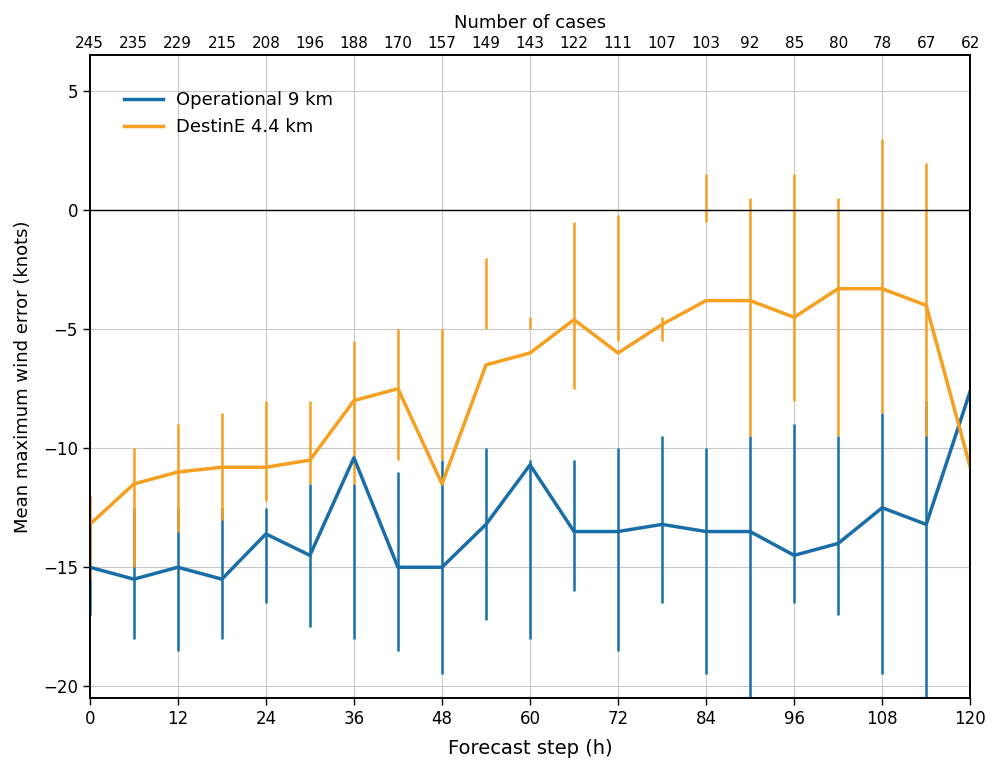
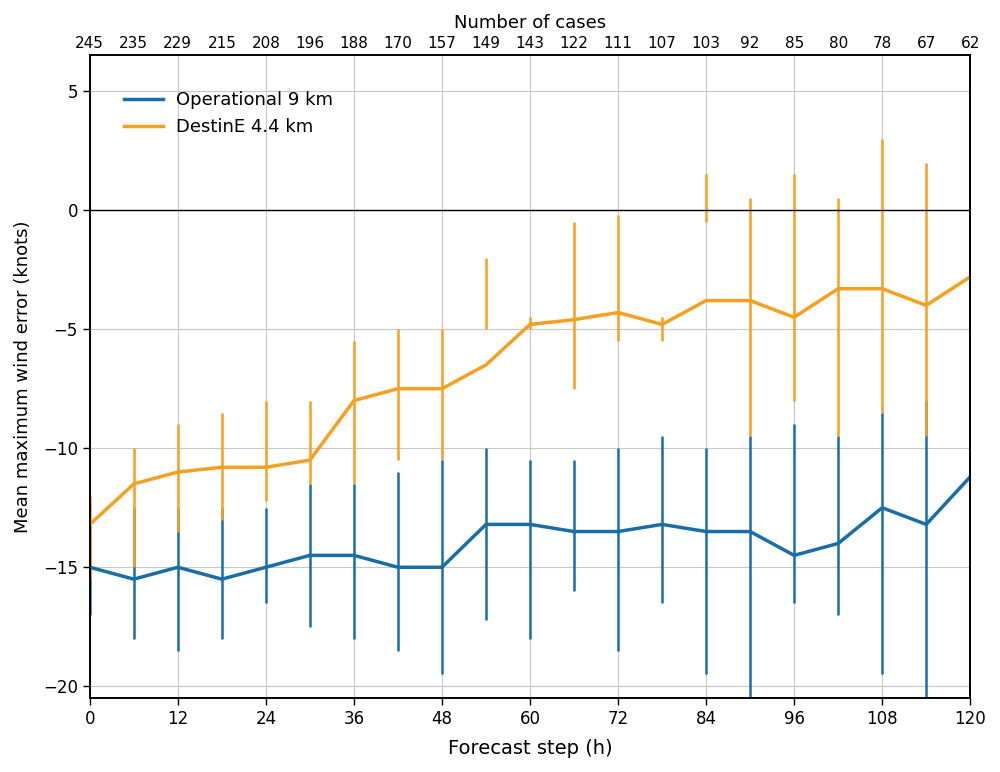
Operational 9 km/24: -13.6 -> -15.0
Operational 9 km/36: -10.4 -> -14.5
DestinE 4.4 km/48: -11.5 -> -7.5
Operational 9 km/60: -10.7 -> -13.2
DestinE 4.4 km/60: -6.0 -> -4.8
DestinE 4.4 km/72: -6.0 -> -4.3
Operational 9 km/120: -7.6 -> -11.2
DestinE 4.4 km/120: -10.8 -> -2.8
